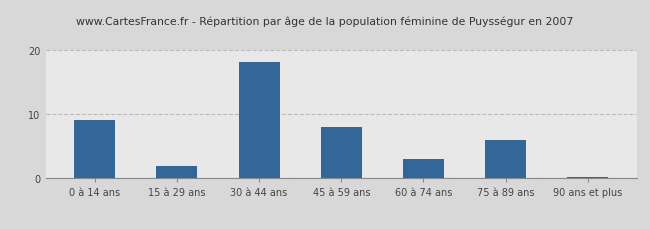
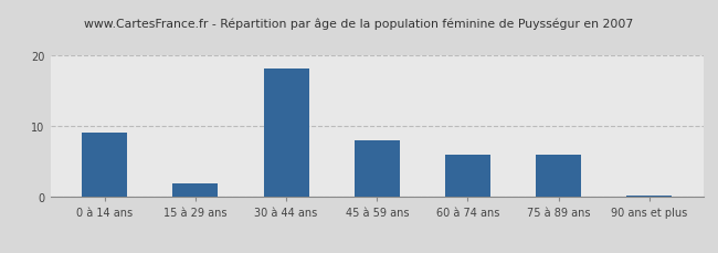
60 à 74 ans: 3.0 -> 6.0
